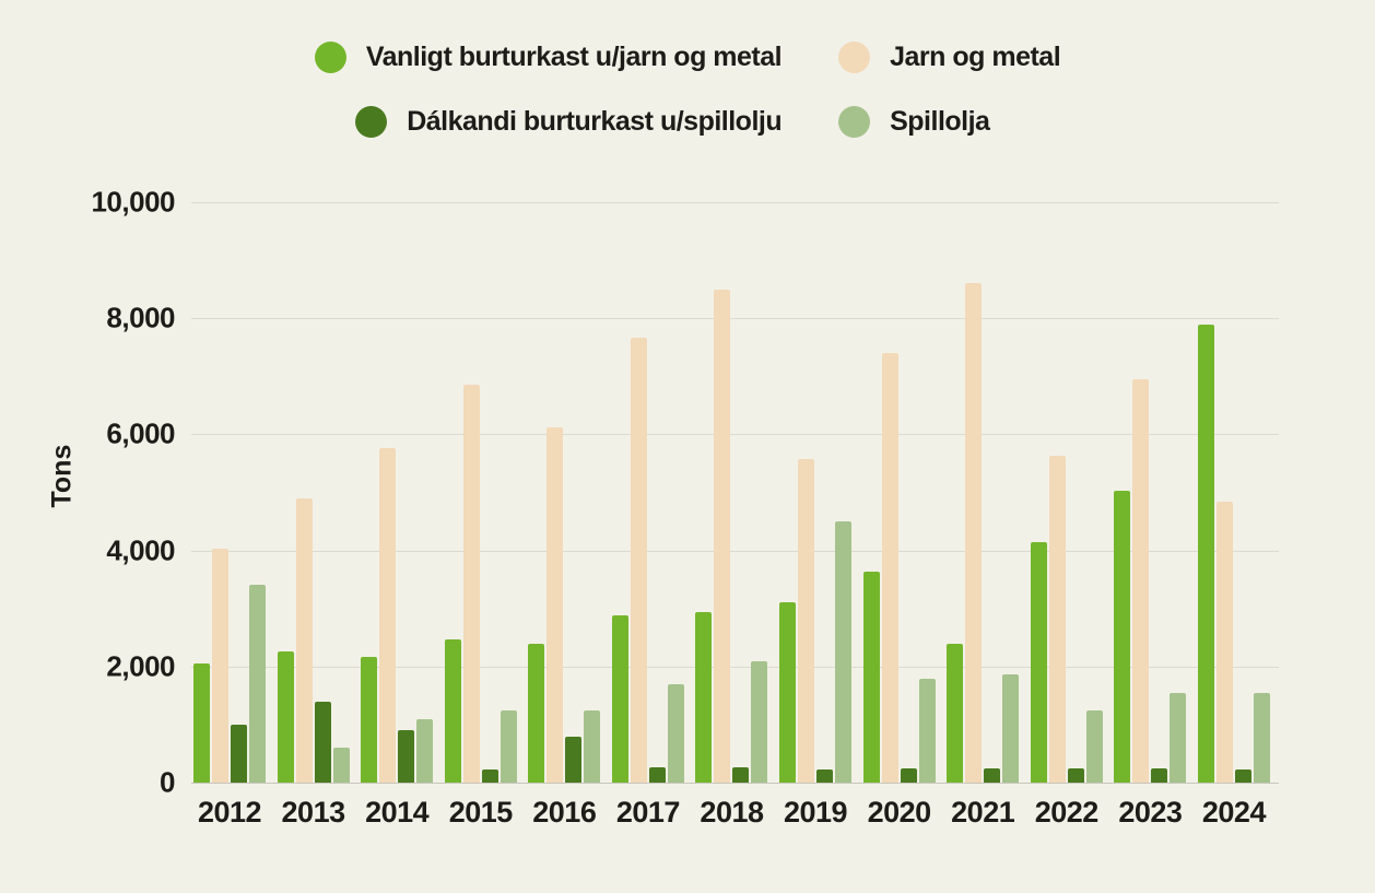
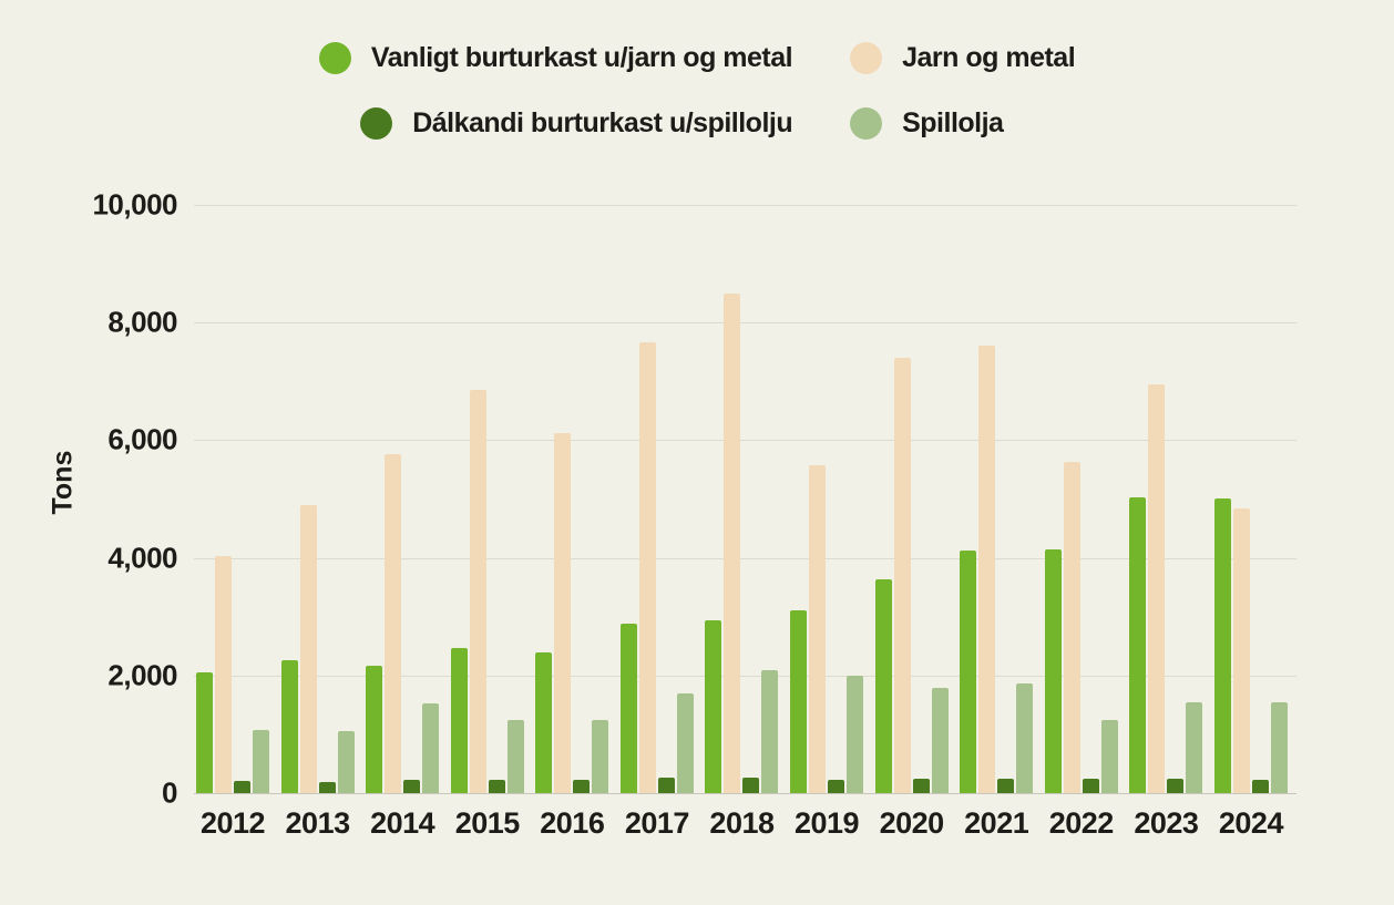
Dálkandi burturkast u/spillolju/2012: 1000 -> 200
Spillolja/2012: 3400 -> 1100
Dálkandi burturkast u/spillolju/2013: 1400 -> 200
Spillolja/2013: 600 -> 1100
Dálkandi burturkast u/spillolju/2014: 900 -> 200
Spillolja/2014: 1100 -> 1500
Dálkandi burturkast u/spillolju/2016: 800 -> 200
Spillolja/2019: 4500 -> 2000
Vanligt burturkast u/jarn og metal/2021: 2400 -> 4100
Jarn og metal/2021: 8600 -> 7600
Vanligt burturkast u/jarn og metal/2024: 7900 -> 5000
